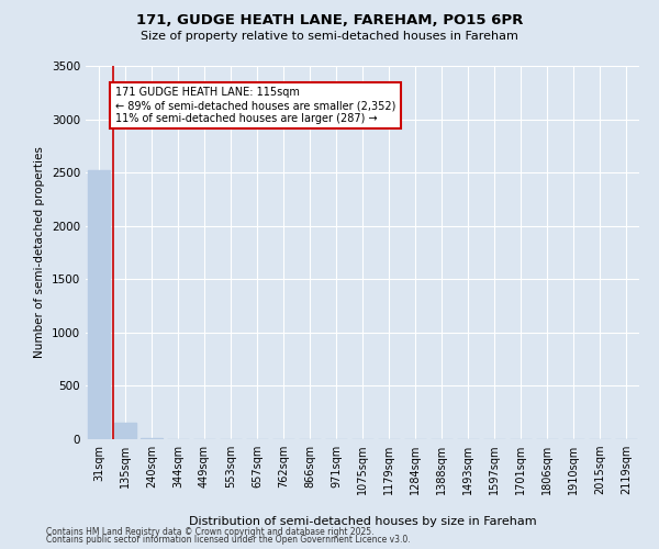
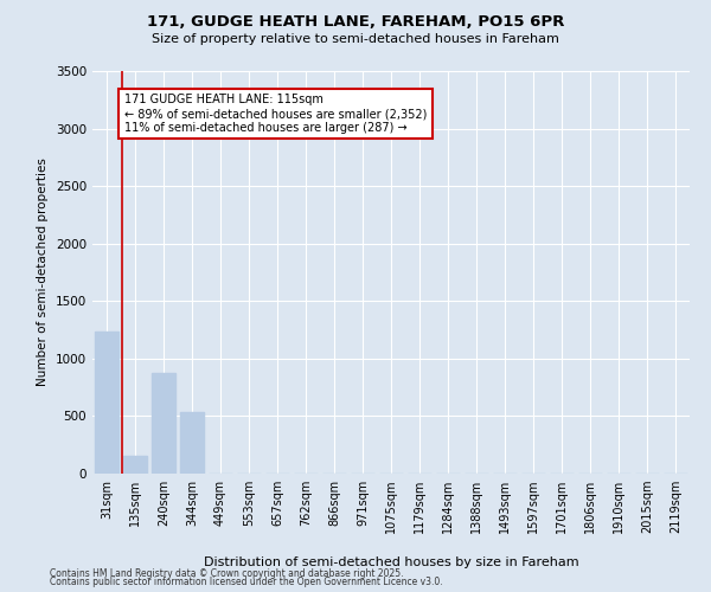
31sqm: 2520 -> 1240
240sqm: 10 -> 880
344sqm: 0 -> 540
